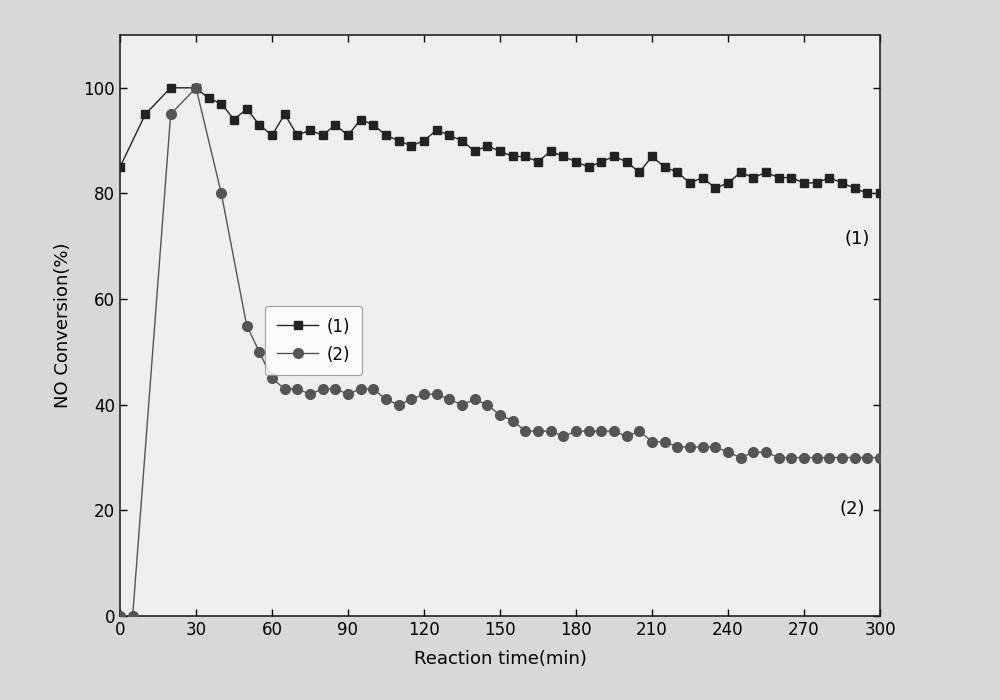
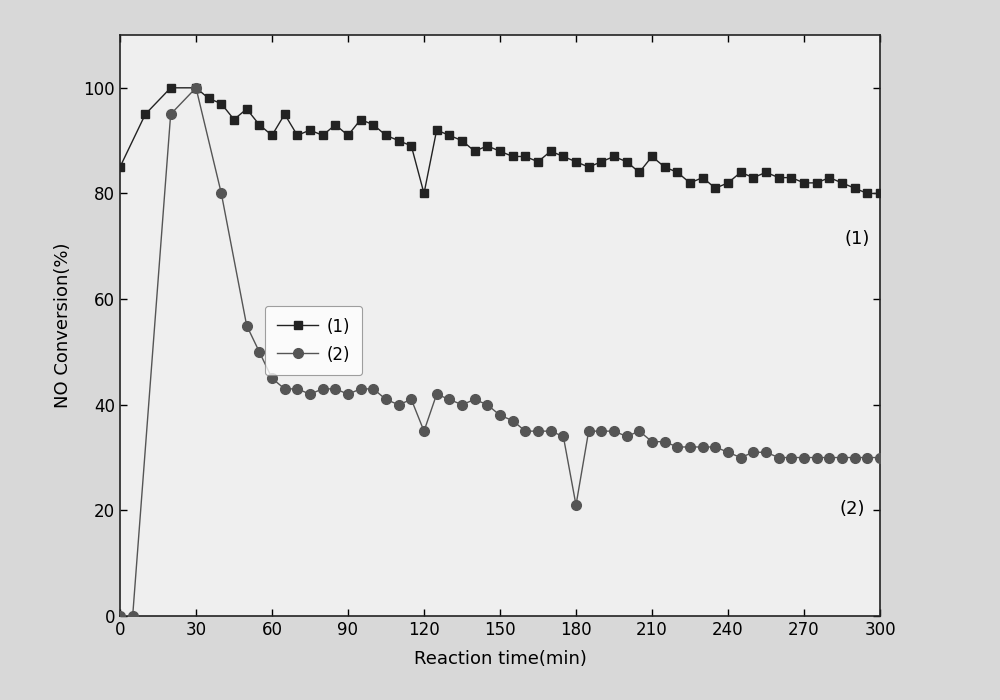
(1)/120: 90 -> 80
(2)/120: 42 -> 35
(2)/180: 35 -> 21
